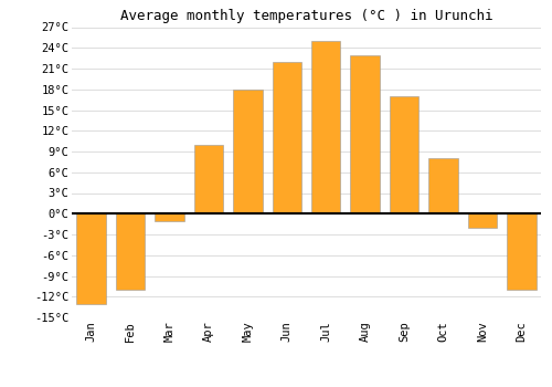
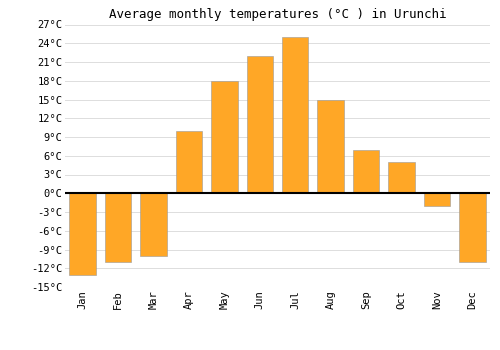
Mar: -1°C -> -10°C
Aug: 23°C -> 15°C
Sep: 17°C -> 7°C
Oct: 8°C -> 5°C
